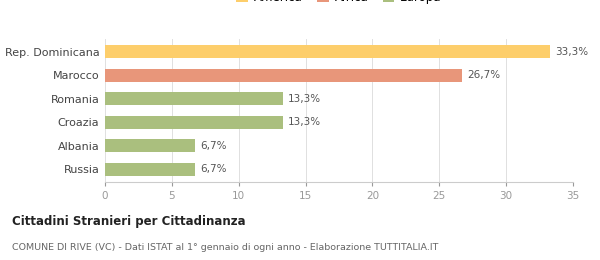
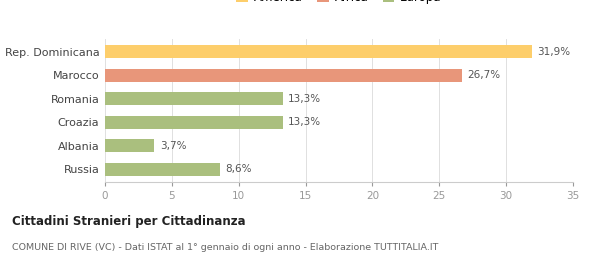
Rep. Dominicana: 33,3% -> 31,9%
Albania: 6,7% -> 3,7%
Russia: 6,7% -> 8,6%
